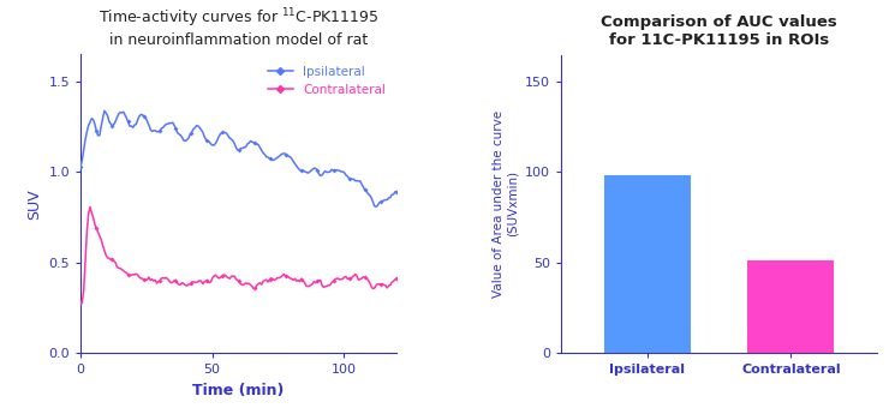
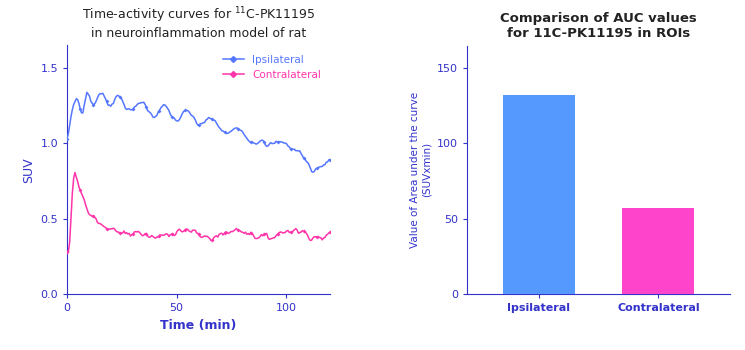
Comparison of AUC values for 11C-PK11195 in ROIs/Ipsilateral: 98 -> 132
Comparison of AUC values for 11C-PK11195 in ROIs/Contralateral: 51 -> 57
